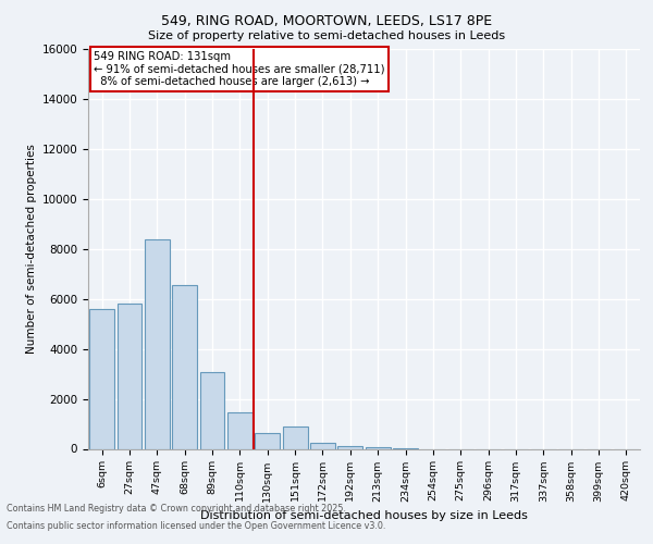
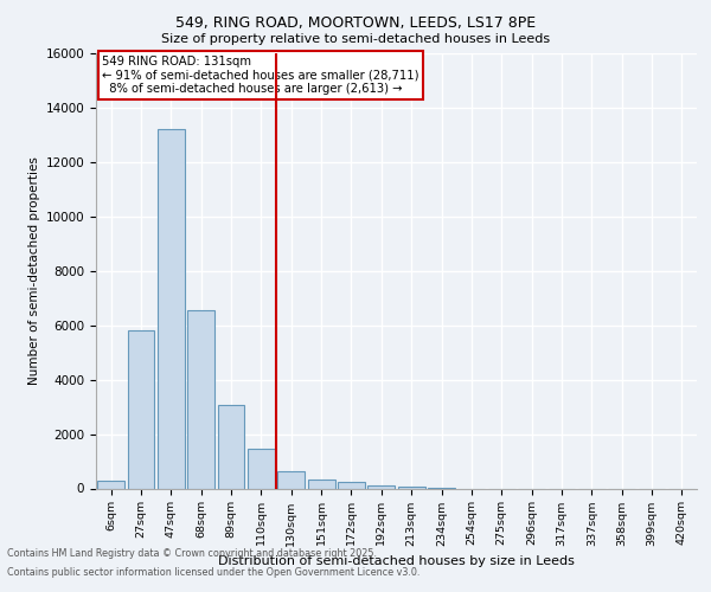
6sqm: 5600 -> 300
47sqm: 8400 -> 13200
151sqm: 900 -> 310
